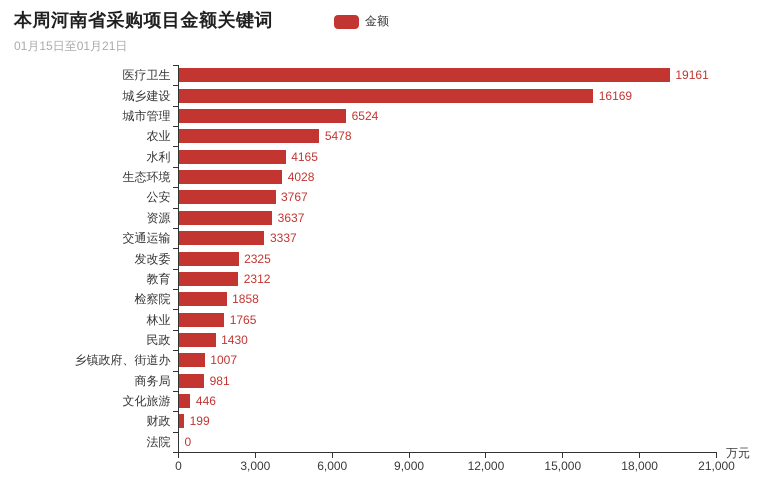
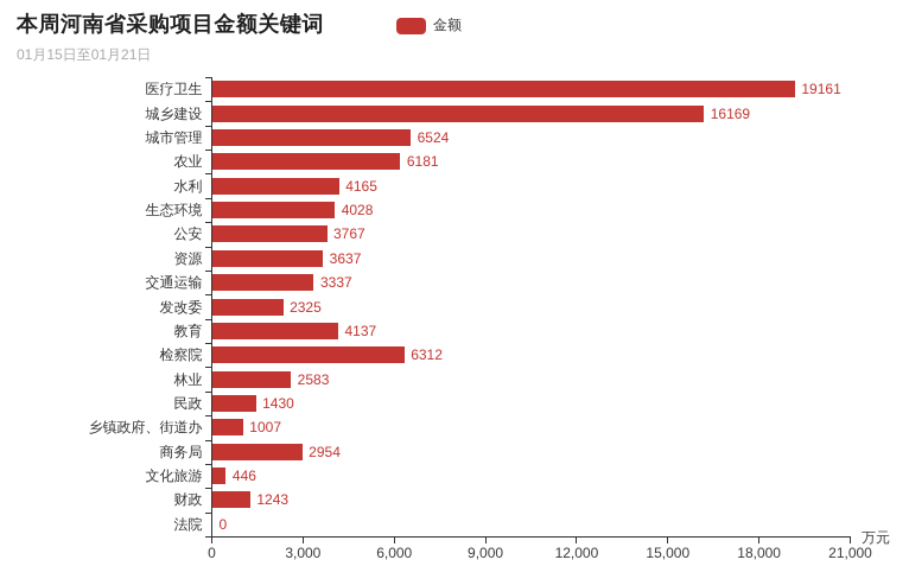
农业: 5478 -> 6181
教育: 2312 -> 4137
检察院: 1858 -> 6312
林业: 1765 -> 2583
商务局: 981 -> 2954
财政: 199 -> 1243
